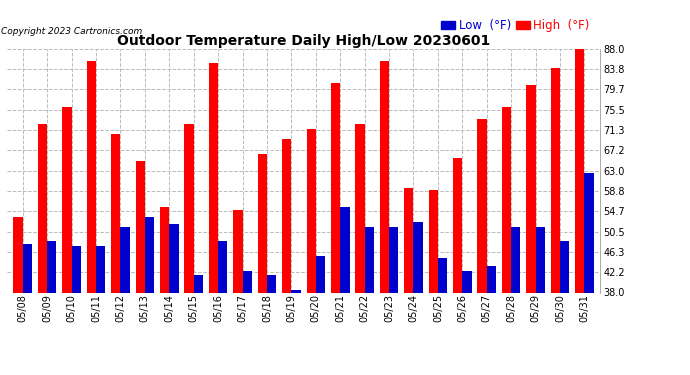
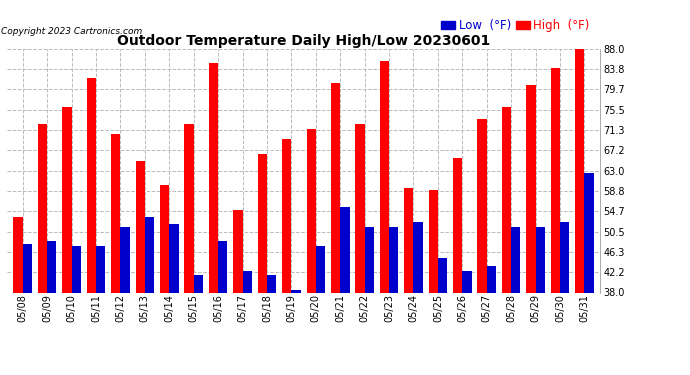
High (°F)/05/11: 85.5 -> 82.0
High (°F)/05/14: 55.5 -> 60.0
Low (°F)/05/20: 45.5 -> 47.5
Low (°F)/05/30: 48.5 -> 52.5
